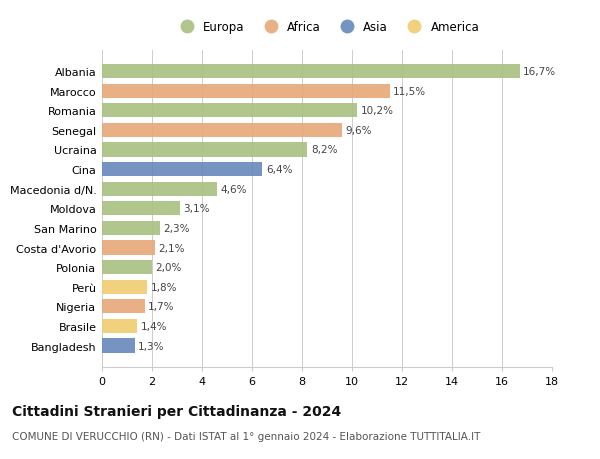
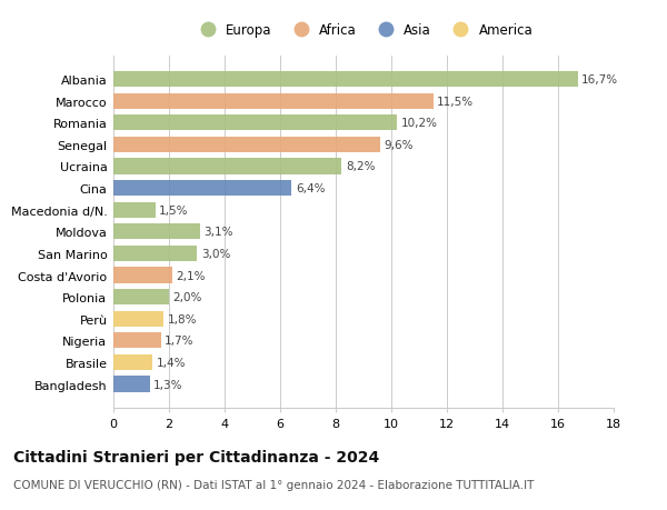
Macedonia d/N.: 4,6% -> 1,5%
San Marino: 2,3% -> 3,0%
